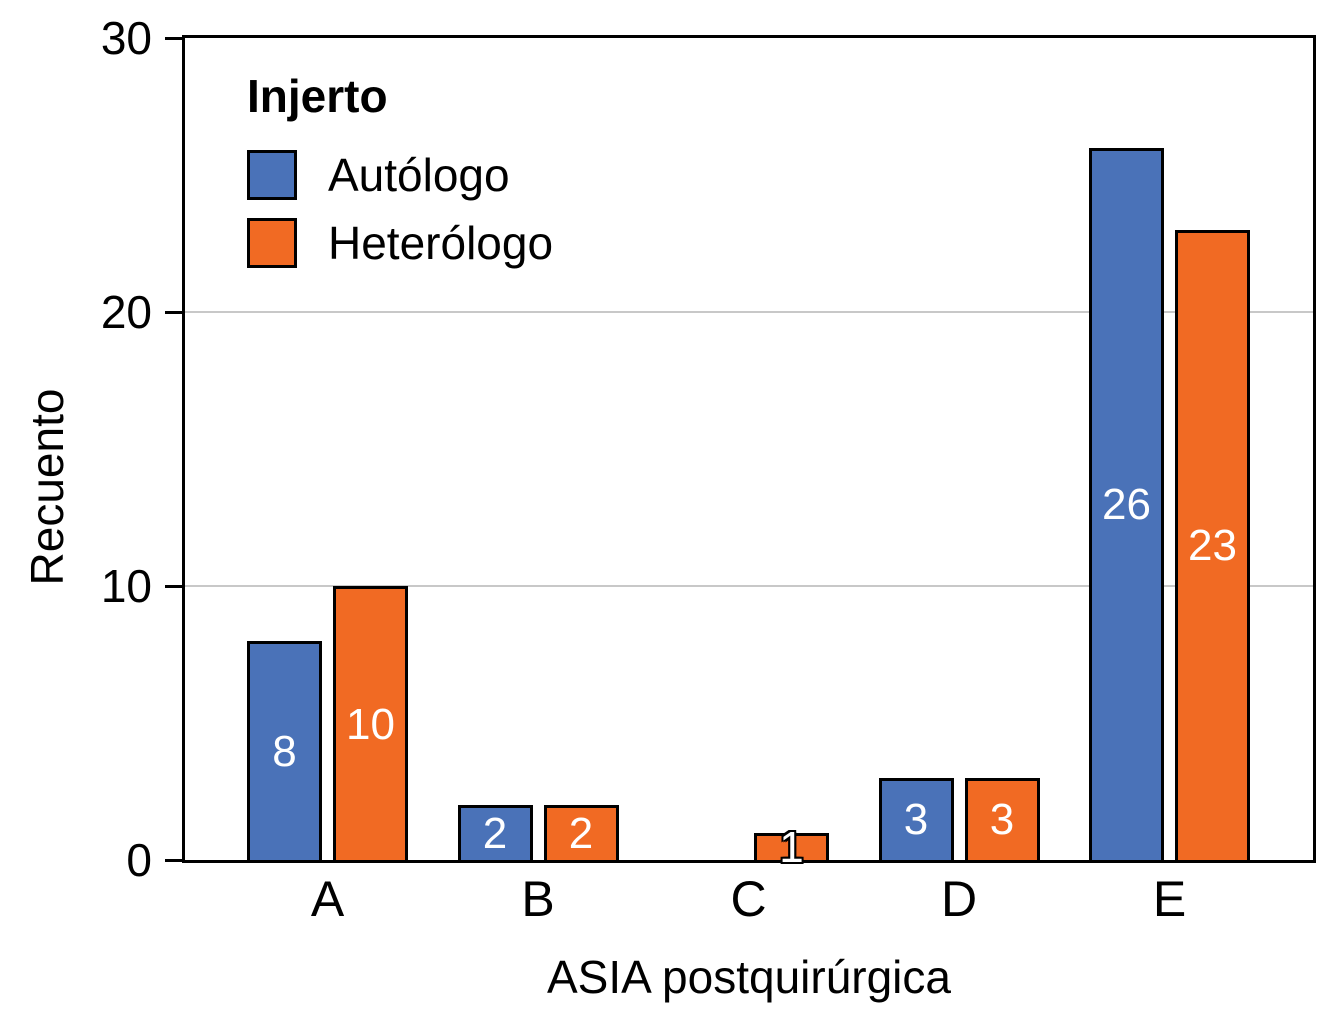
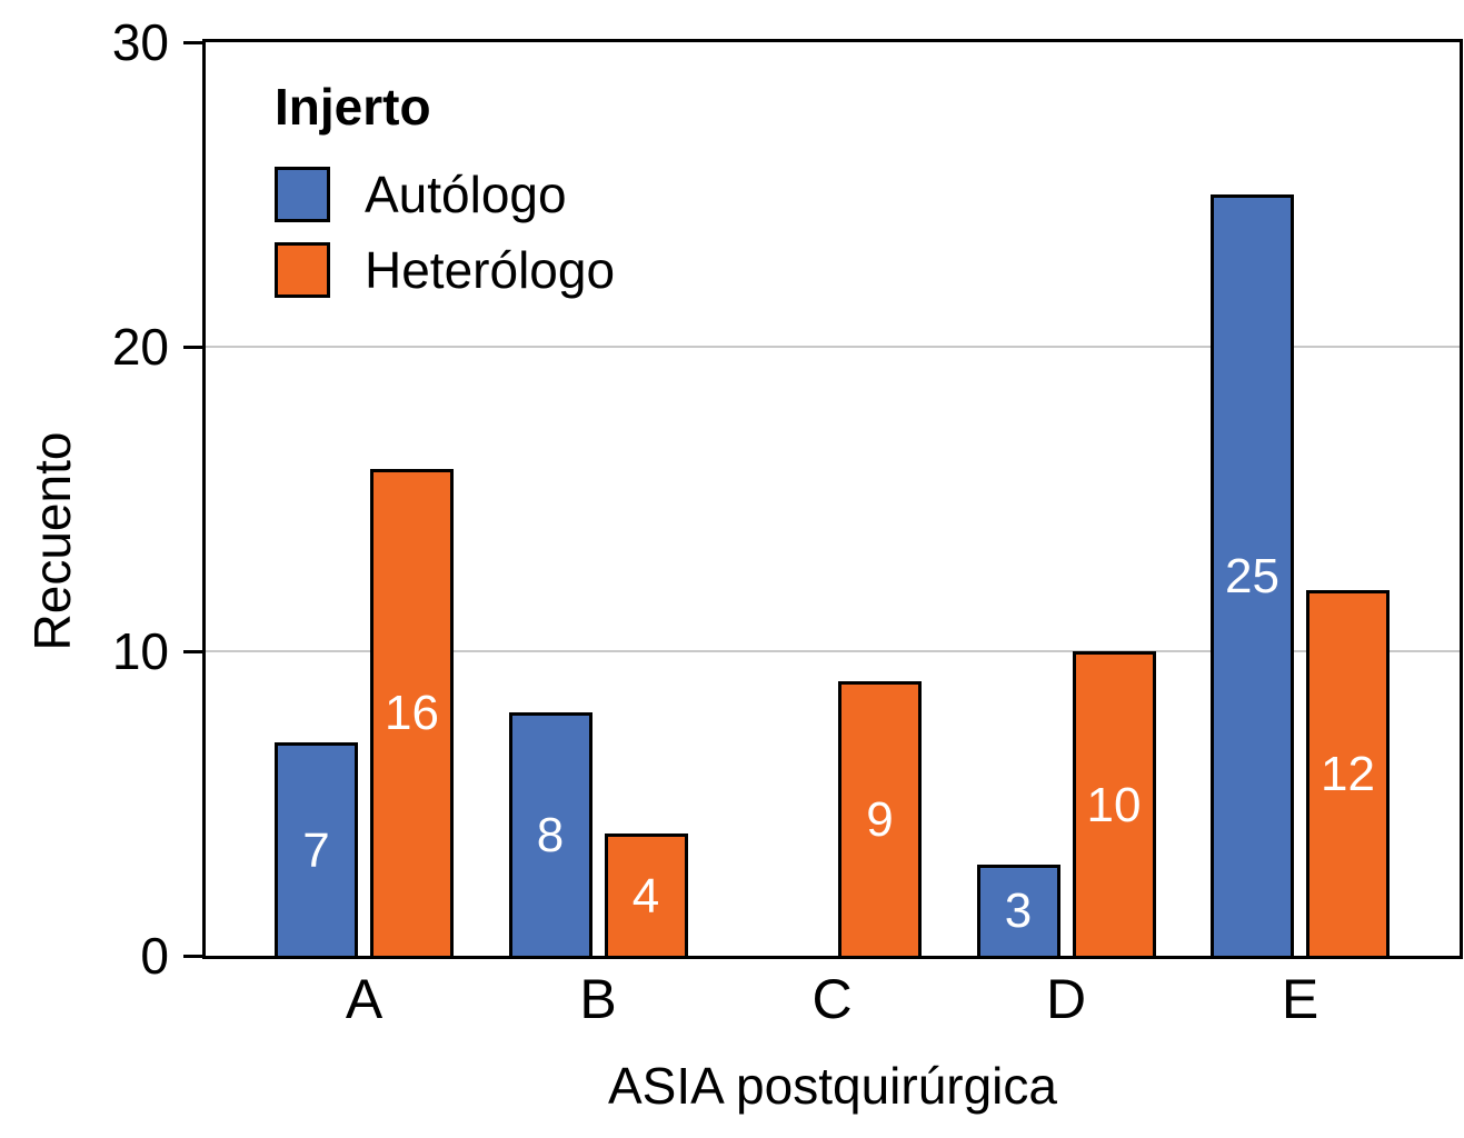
Autólogo/A: 8 -> 7
Heterólogo/A: 10 -> 16
Autólogo/B: 2 -> 8
Heterólogo/B: 2 -> 4
Heterólogo/C: 1 -> 9
Heterólogo/D: 3 -> 10
Autólogo/E: 26 -> 25
Heterólogo/E: 23 -> 12
